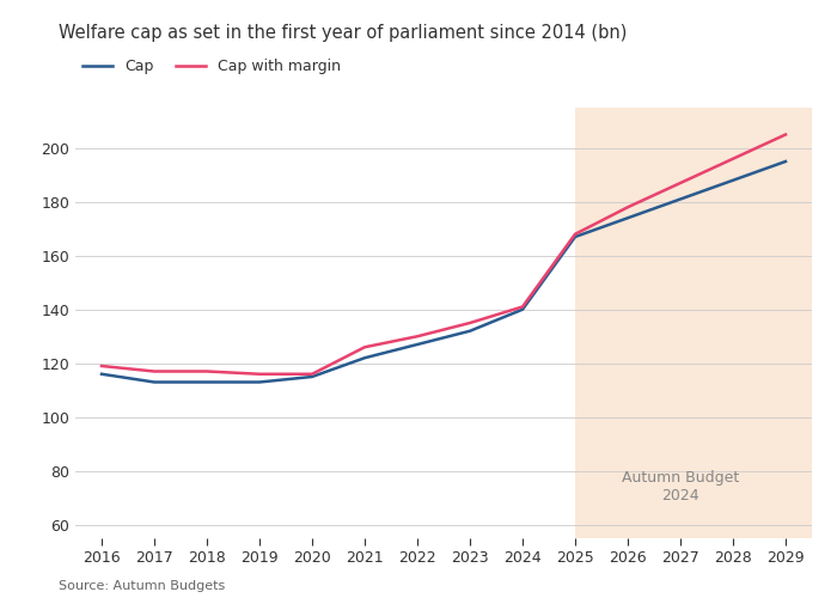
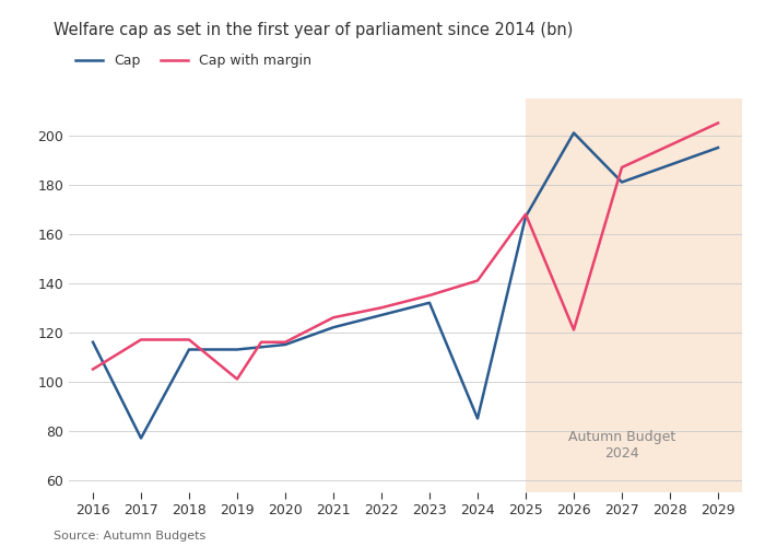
Cap with margin/2016: 119 -> 105
Cap/2017: 113 -> 77
Cap with margin/2019: 116 -> 101
Cap/2024: 140 -> 85
Cap/2026: 174 -> 201
Cap with margin/2026: 178 -> 121
